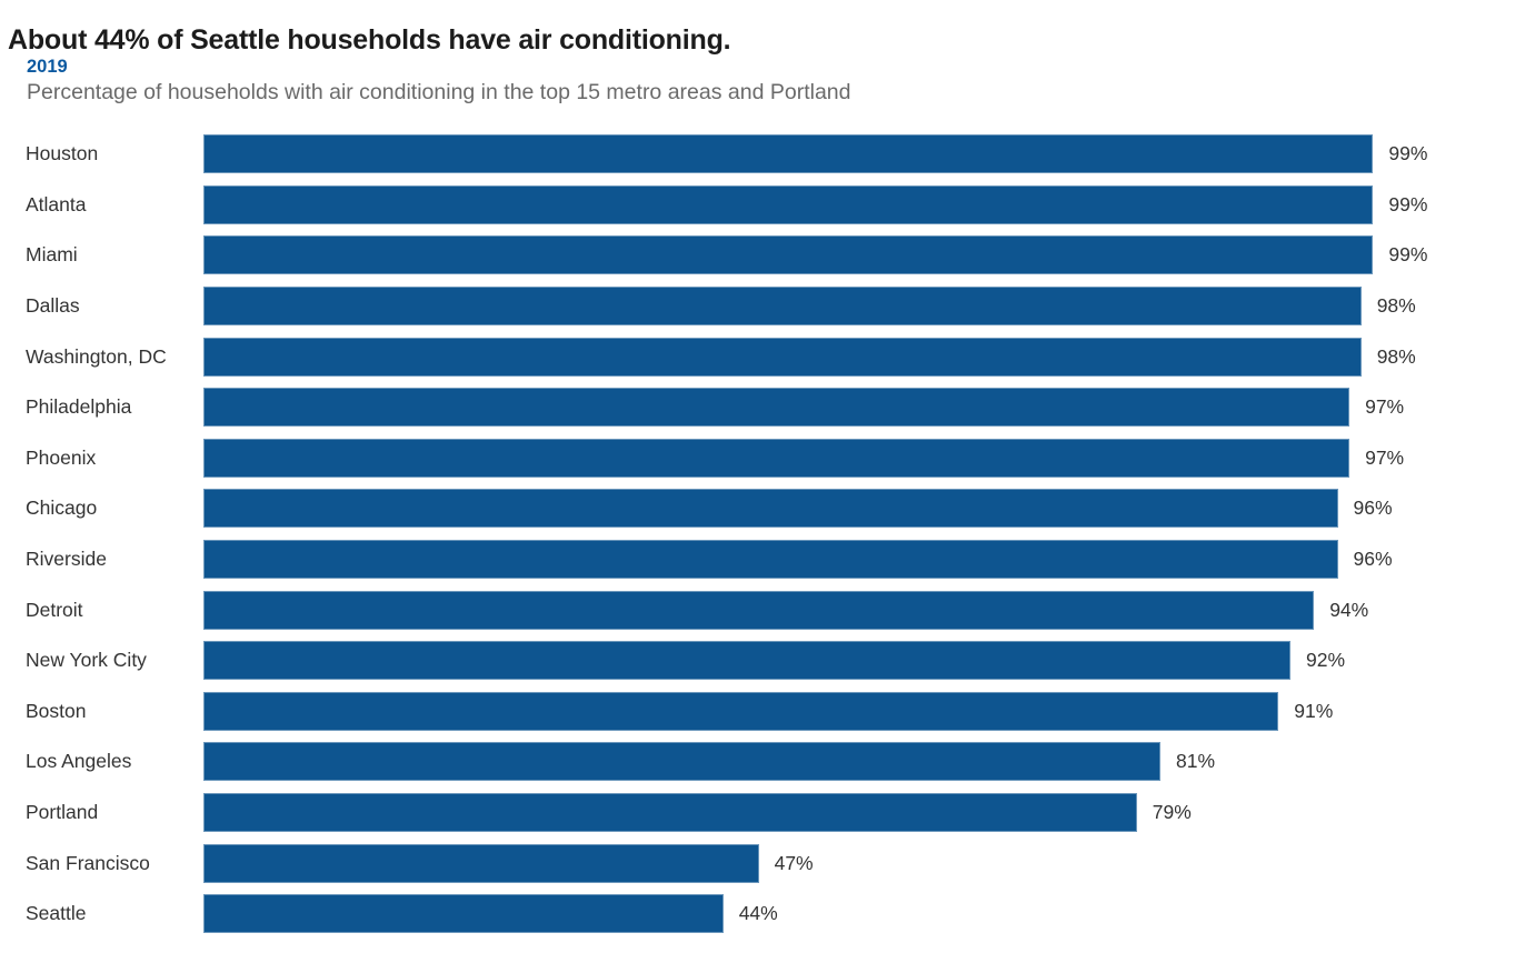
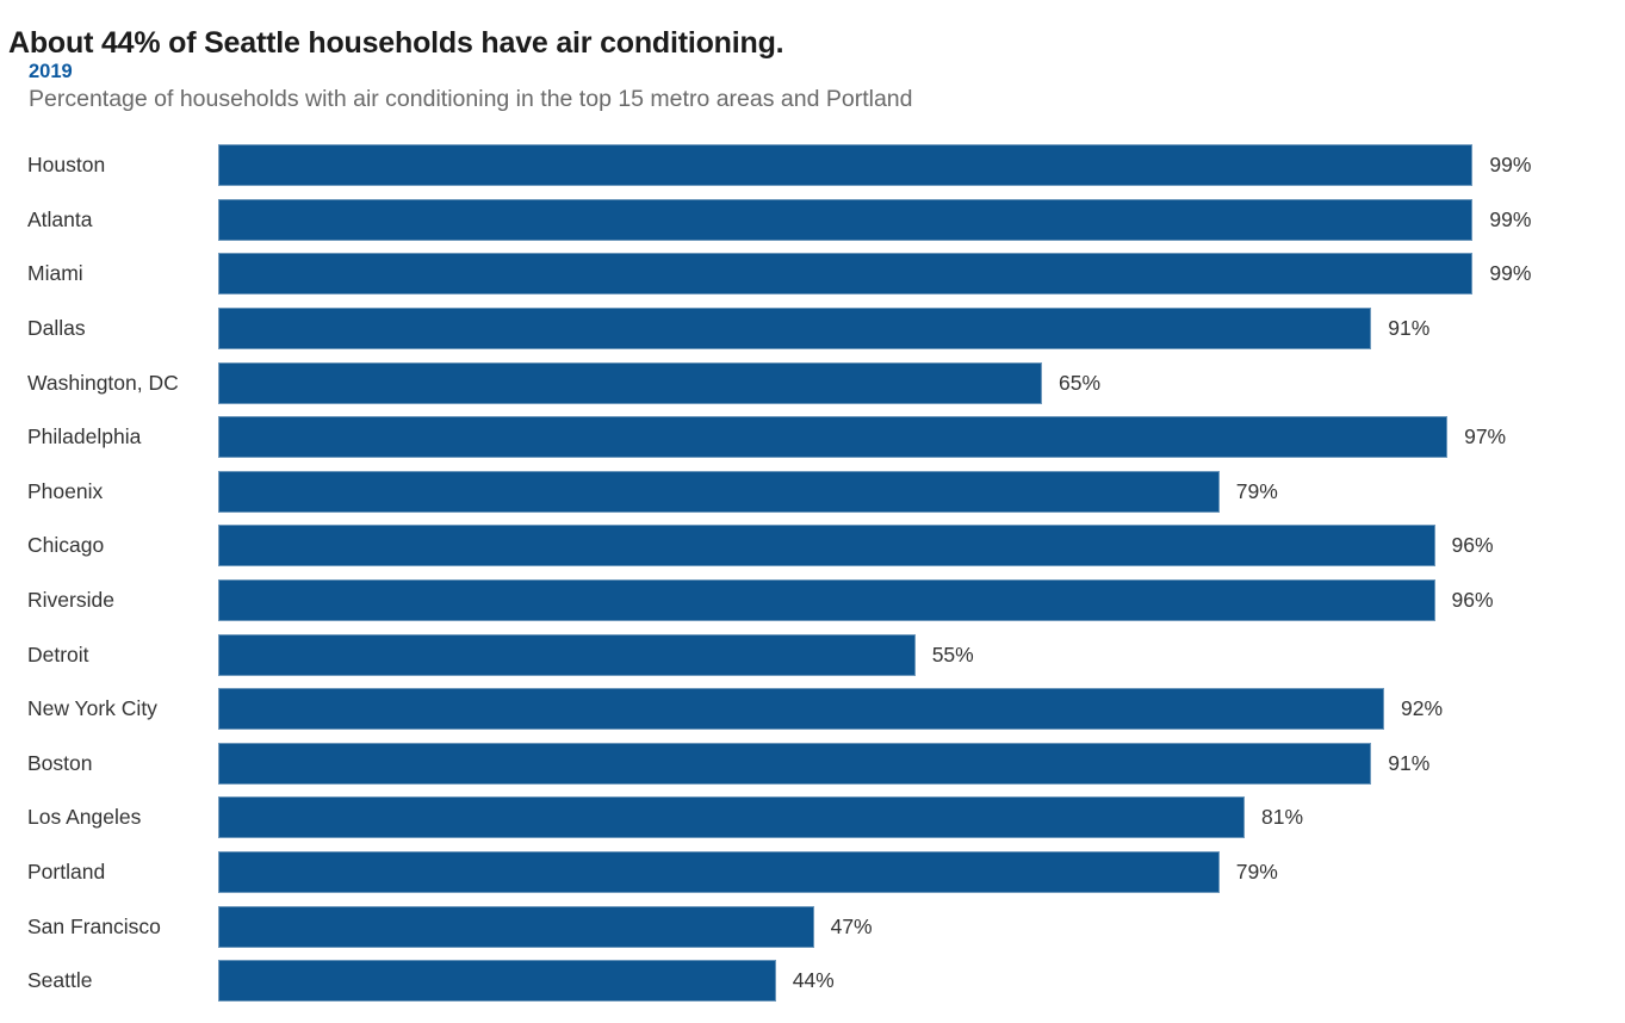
Dallas: 98% -> 91%
Washington, DC: 98% -> 65%
Phoenix: 97% -> 79%
Detroit: 94% -> 55%
